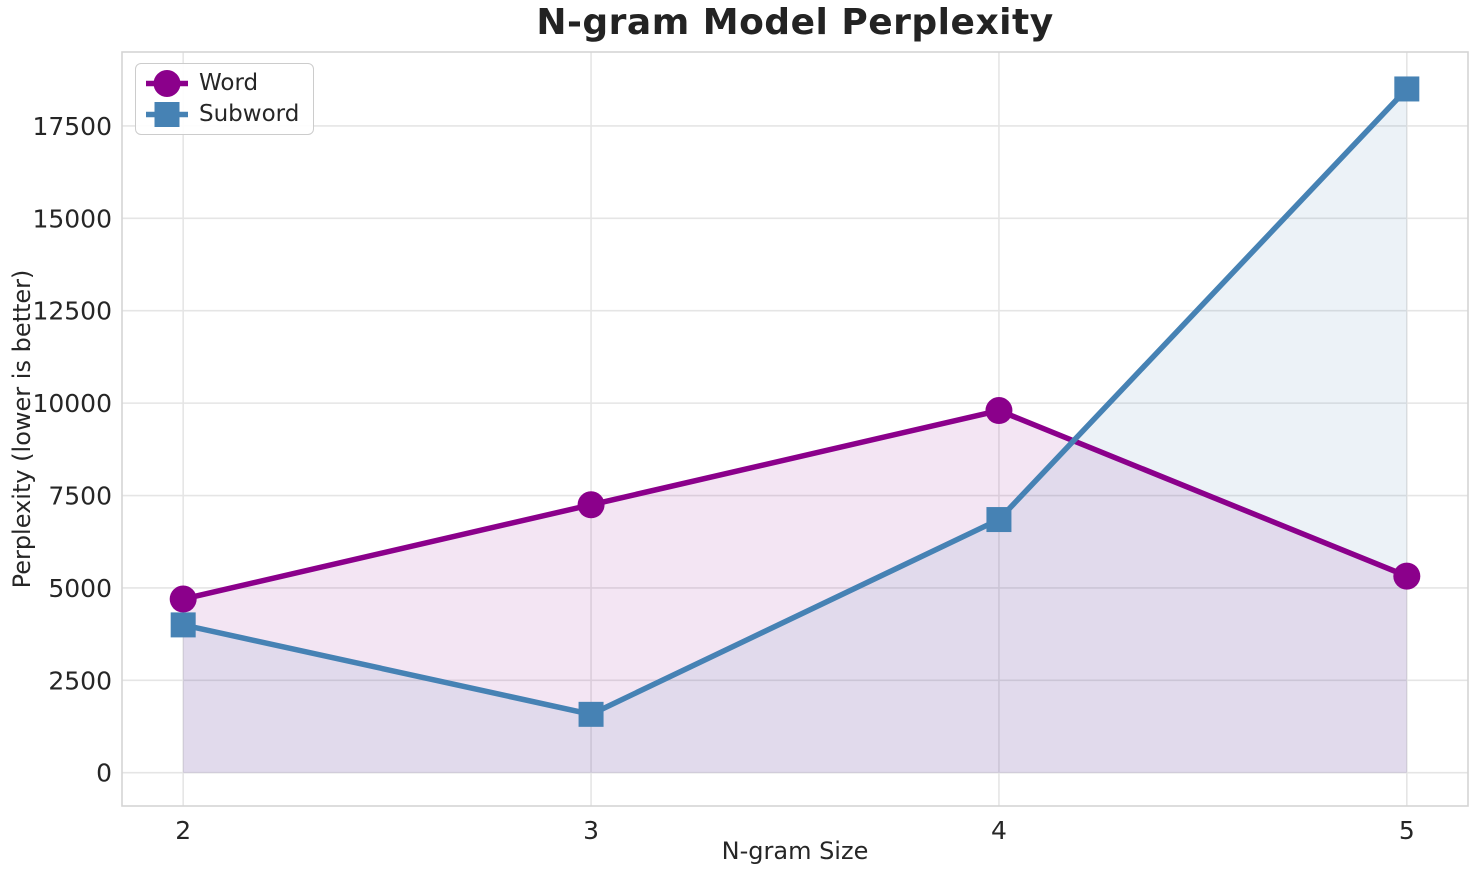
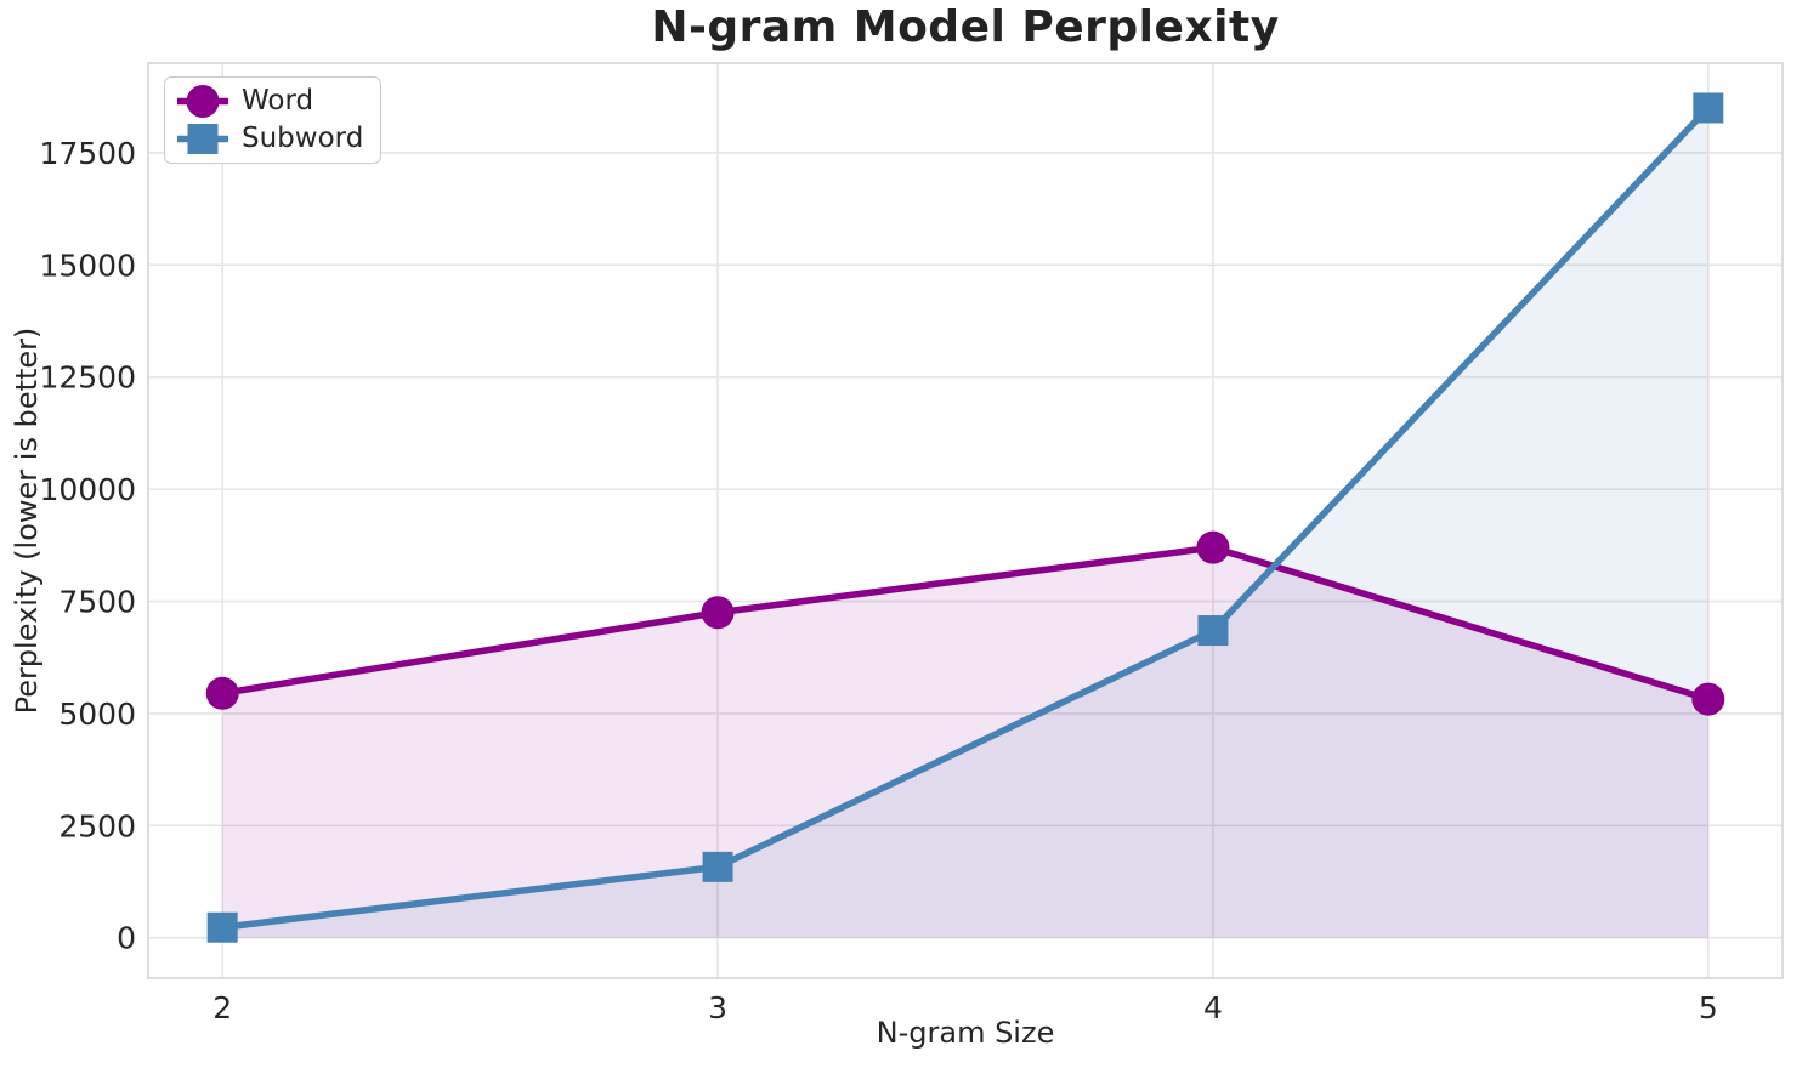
Word/2: 4700 -> 5400
Subword/2: 4000 -> 200
Word/4: 9800 -> 8700
